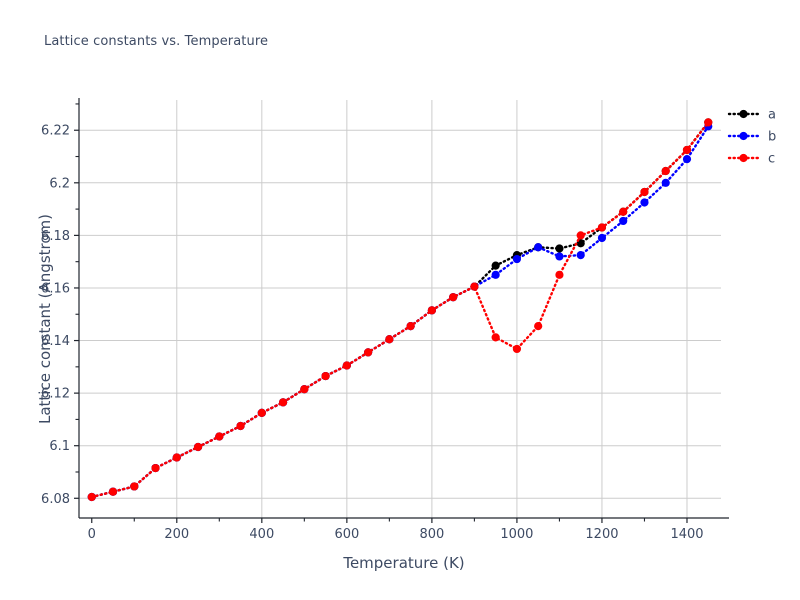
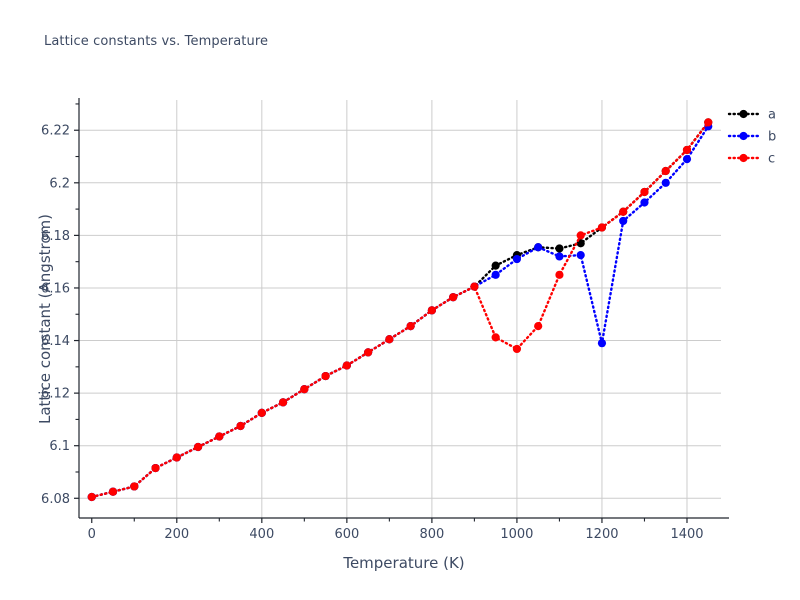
b/1200: 6.179 -> 6.139
